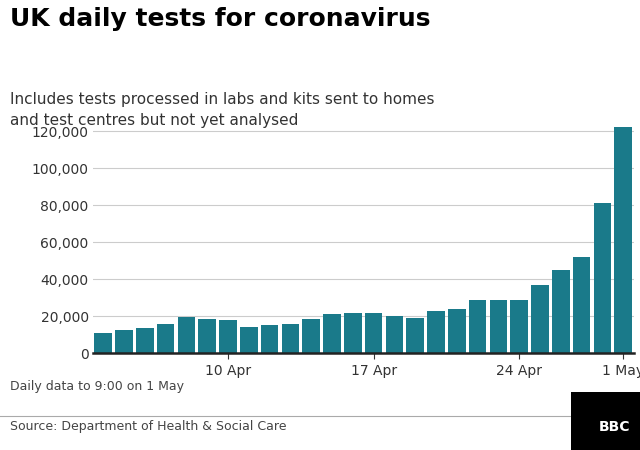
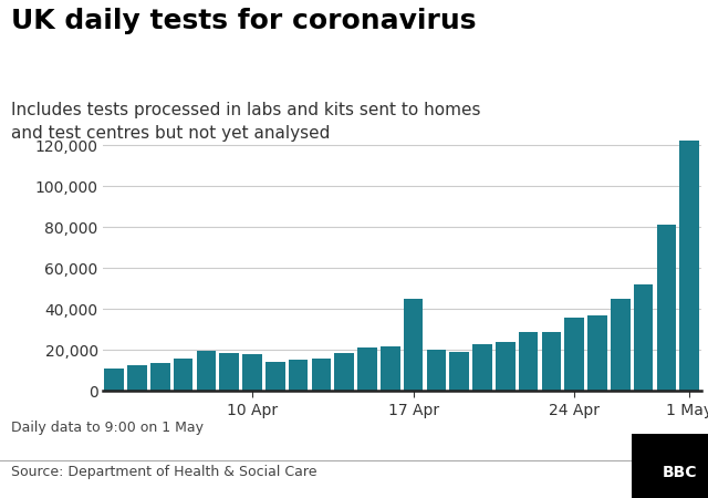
17 Apr: 22,000 -> 45,000
24 Apr: 29,000 -> 36,000
